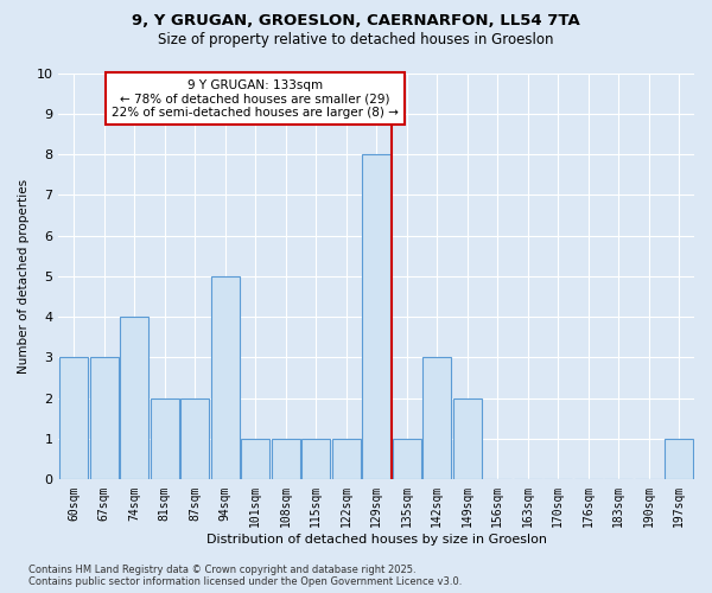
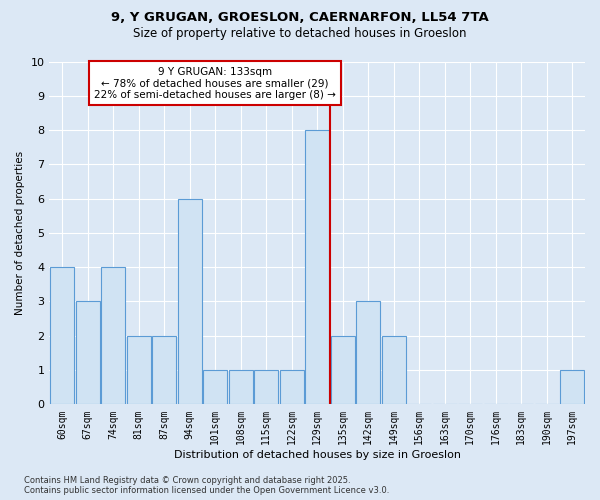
60sqm: 3 -> 4
94sqm: 5 -> 6
135sqm: 1 -> 2
